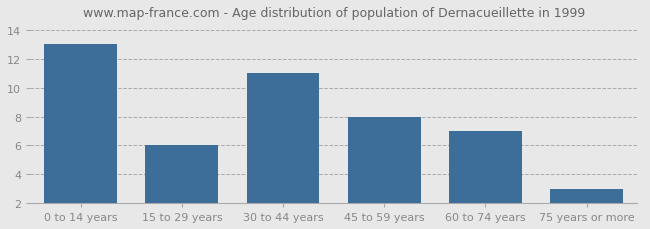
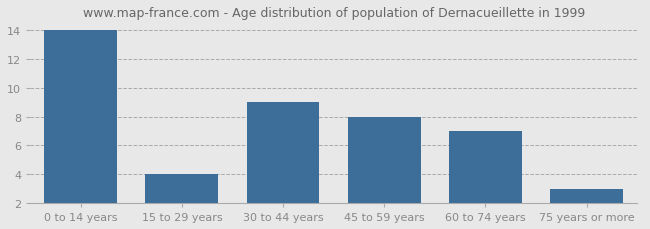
0 to 14 years: 13 -> 14
15 to 29 years: 6 -> 4
30 to 44 years: 11 -> 9
